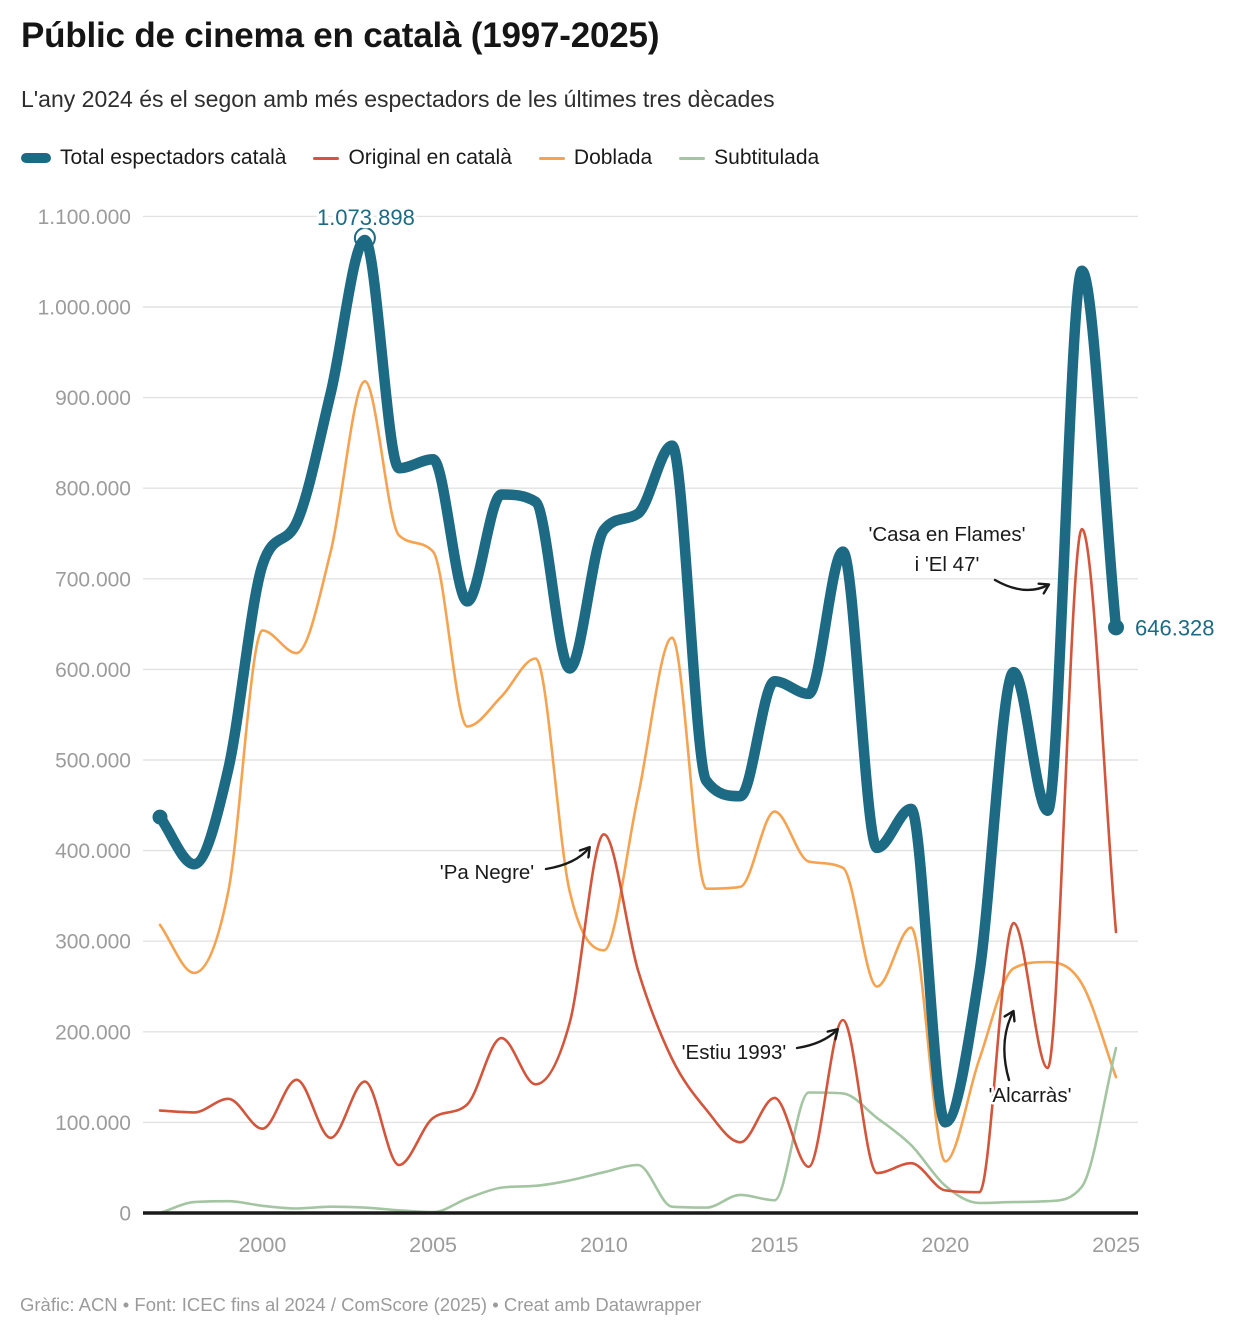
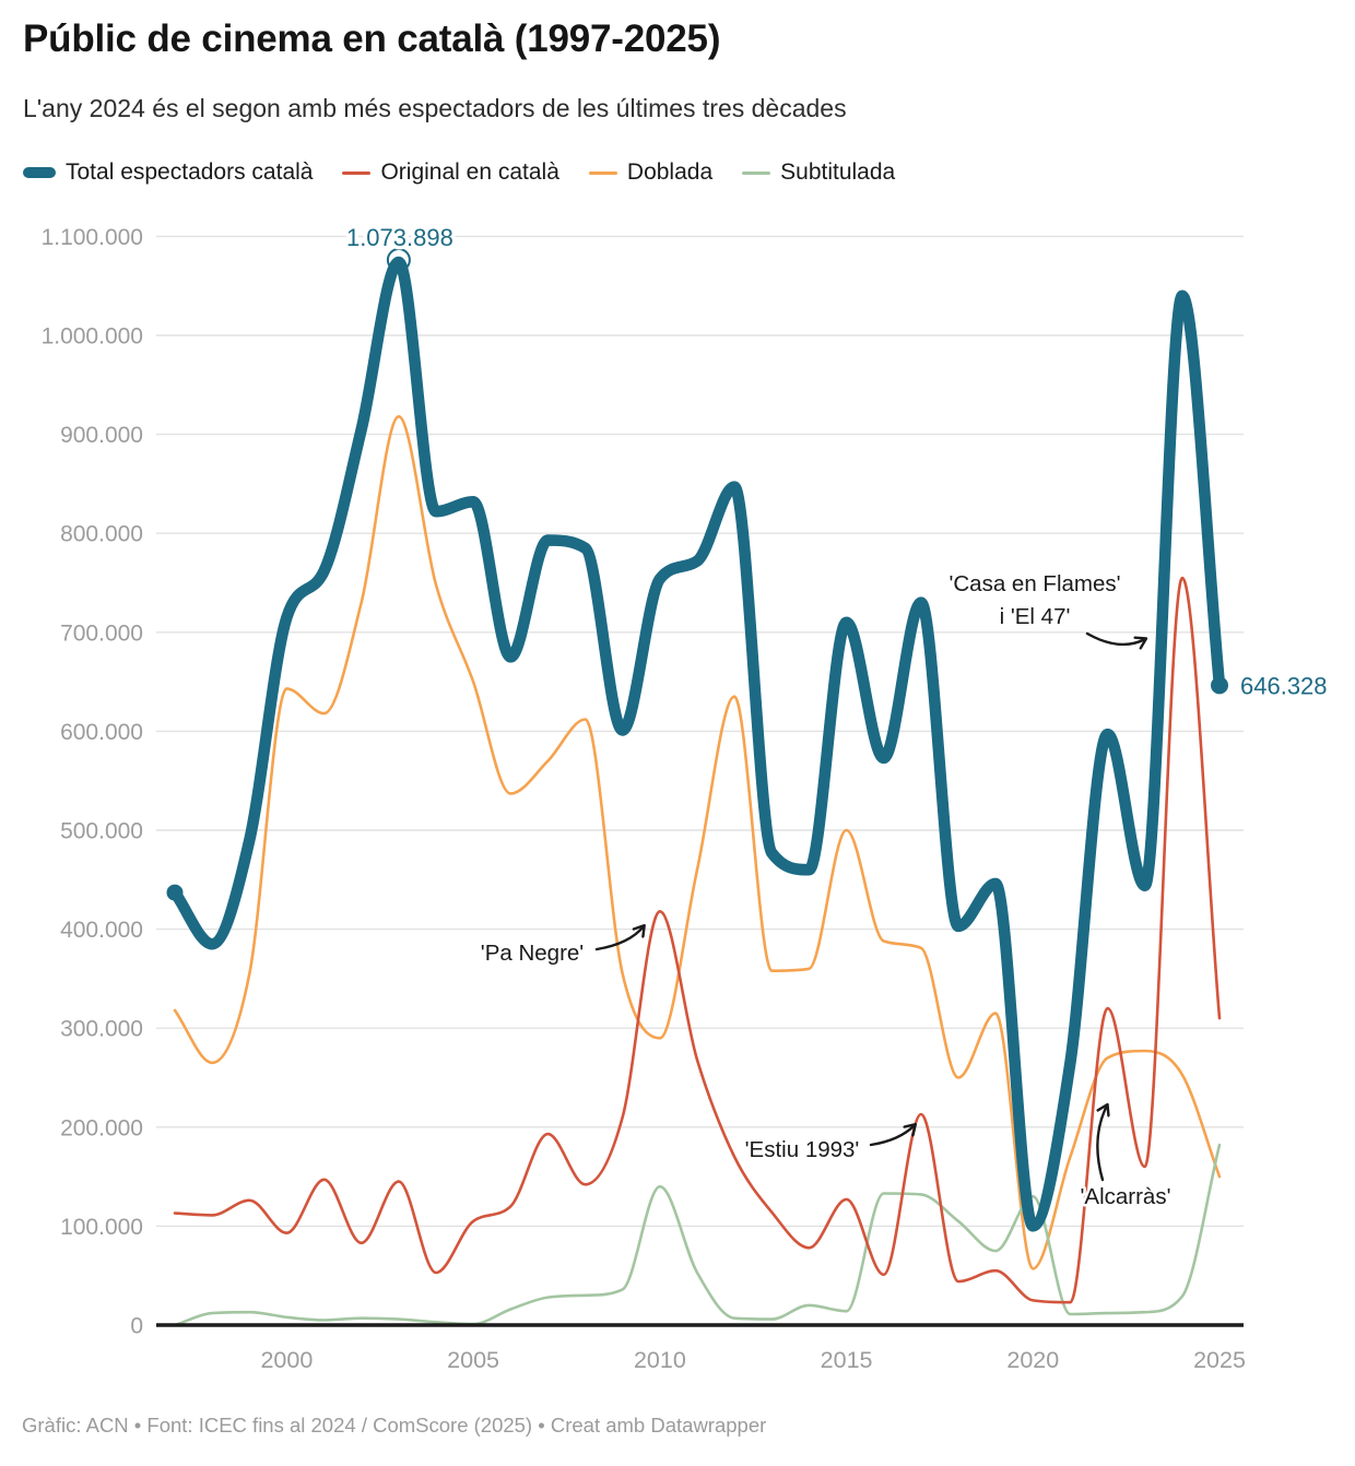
Doblada/2005: 730000 -> 650000
Subtitulada/2010: 40000 -> 140000
Total espectadors català/2015: 590000 -> 710000
Doblada/2015: 440000 -> 500000
Subtitulada/2020: 30000 -> 130000
